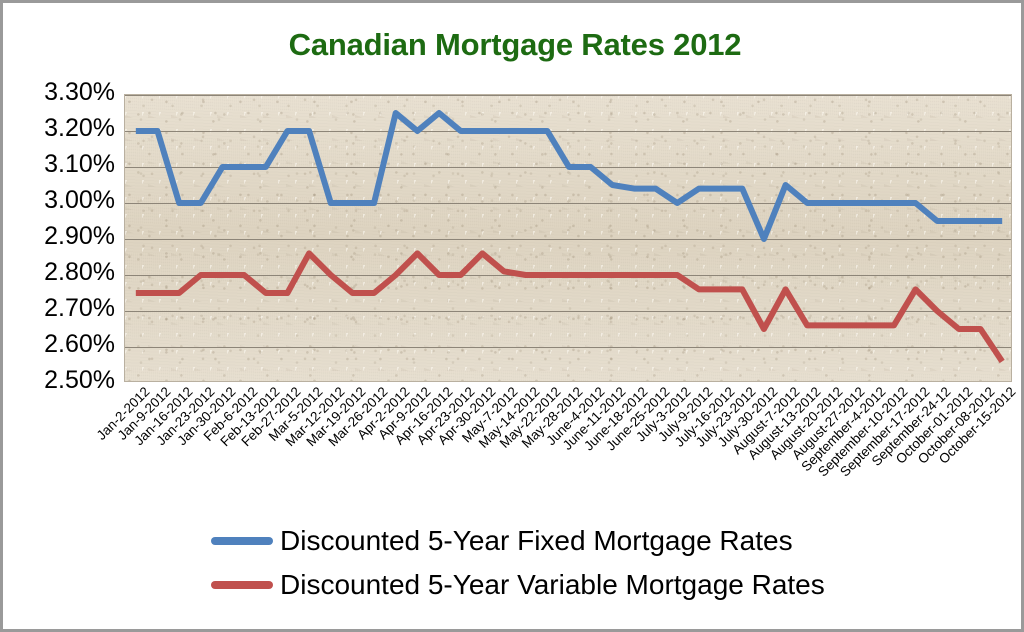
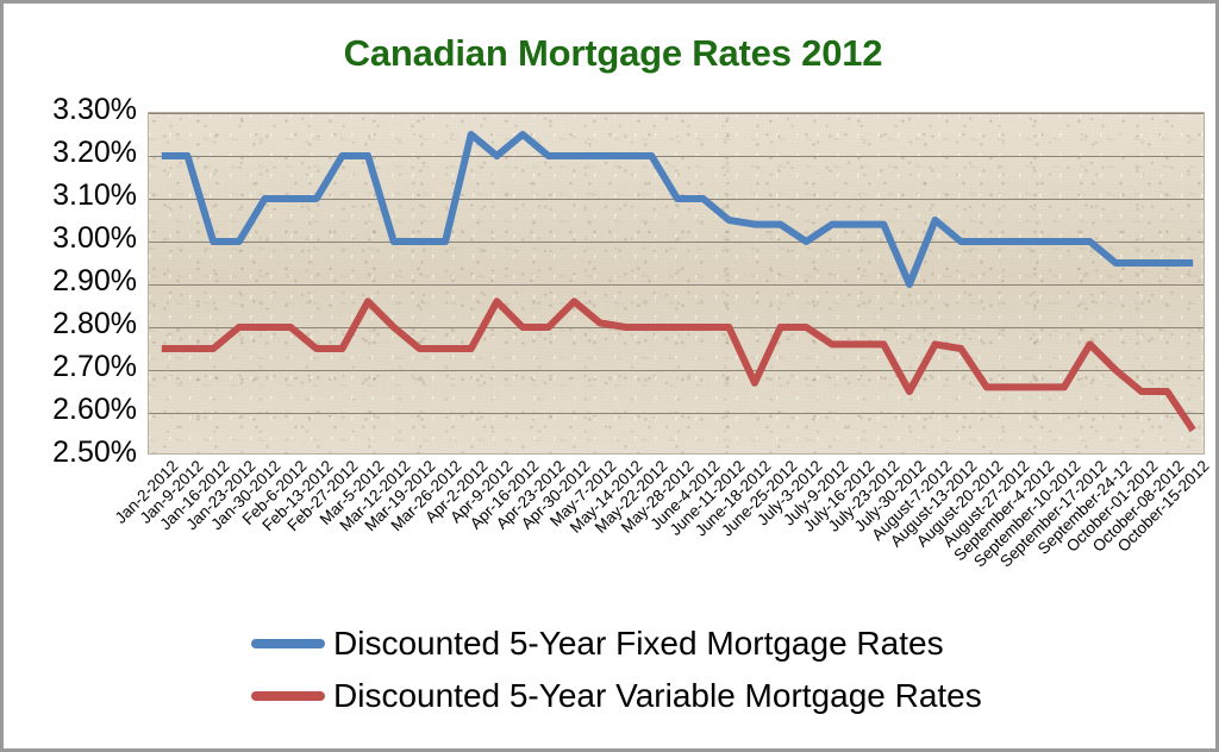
Discounted 5-Year Variable Mortgage Rates/Apr-2-2012: 2.80% -> 2.75%
Discounted 5-Year Variable Mortgage Rates/June-18-2012: 2.80% -> 2.67%
Discounted 5-Year Variable Mortgage Rates/August-13-2012: 2.66% -> 2.75%
